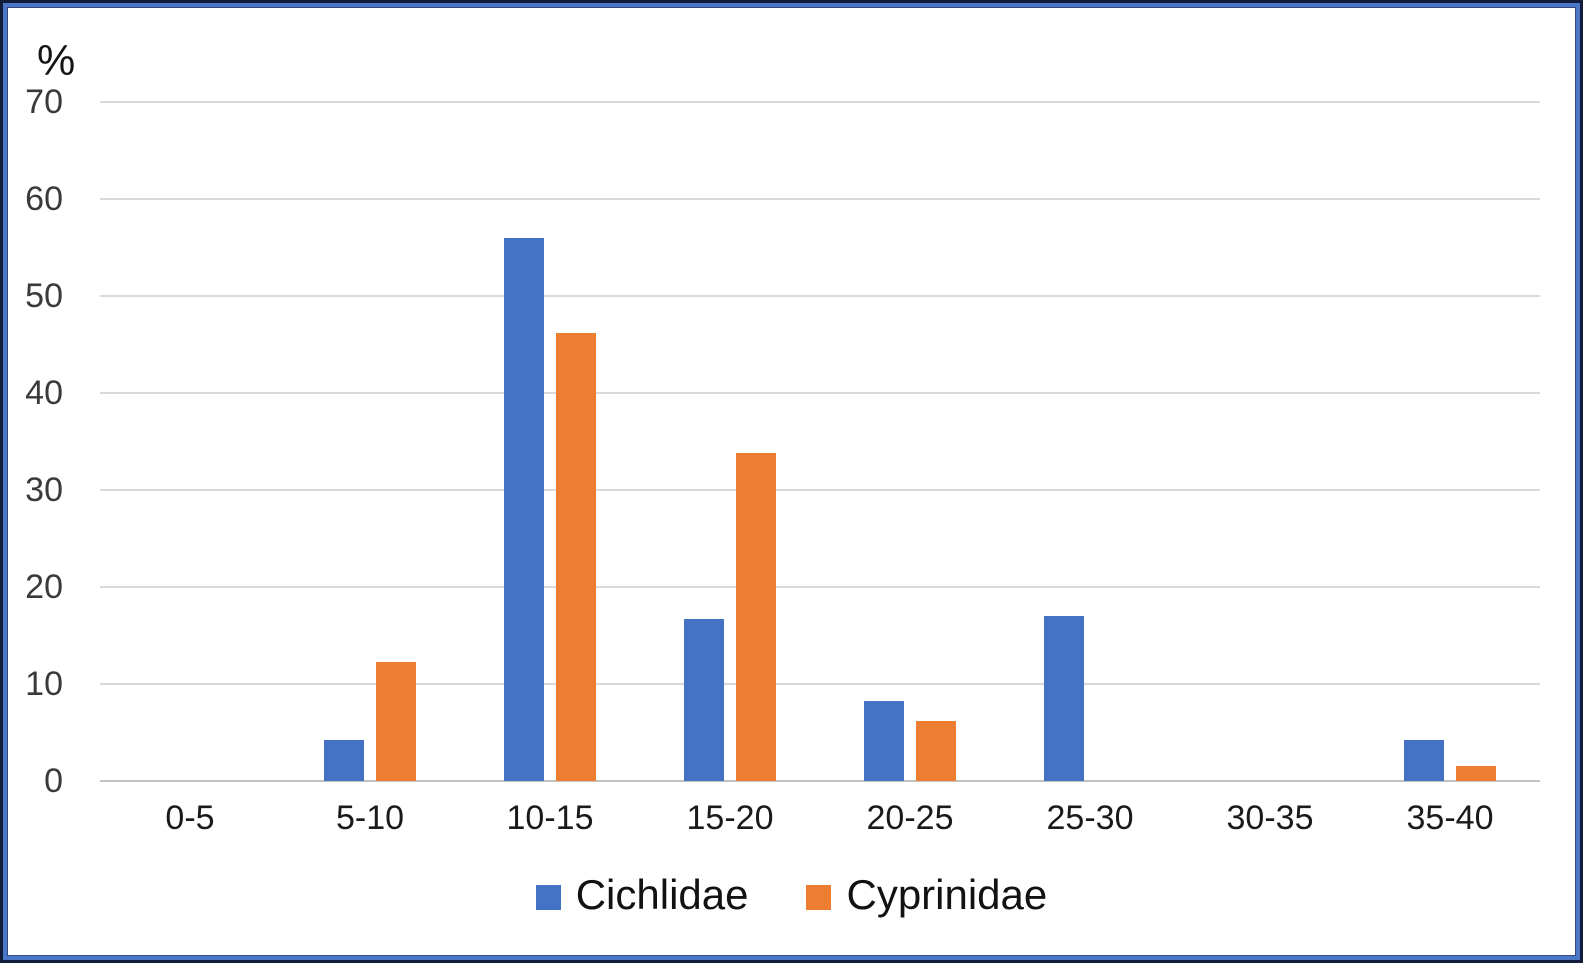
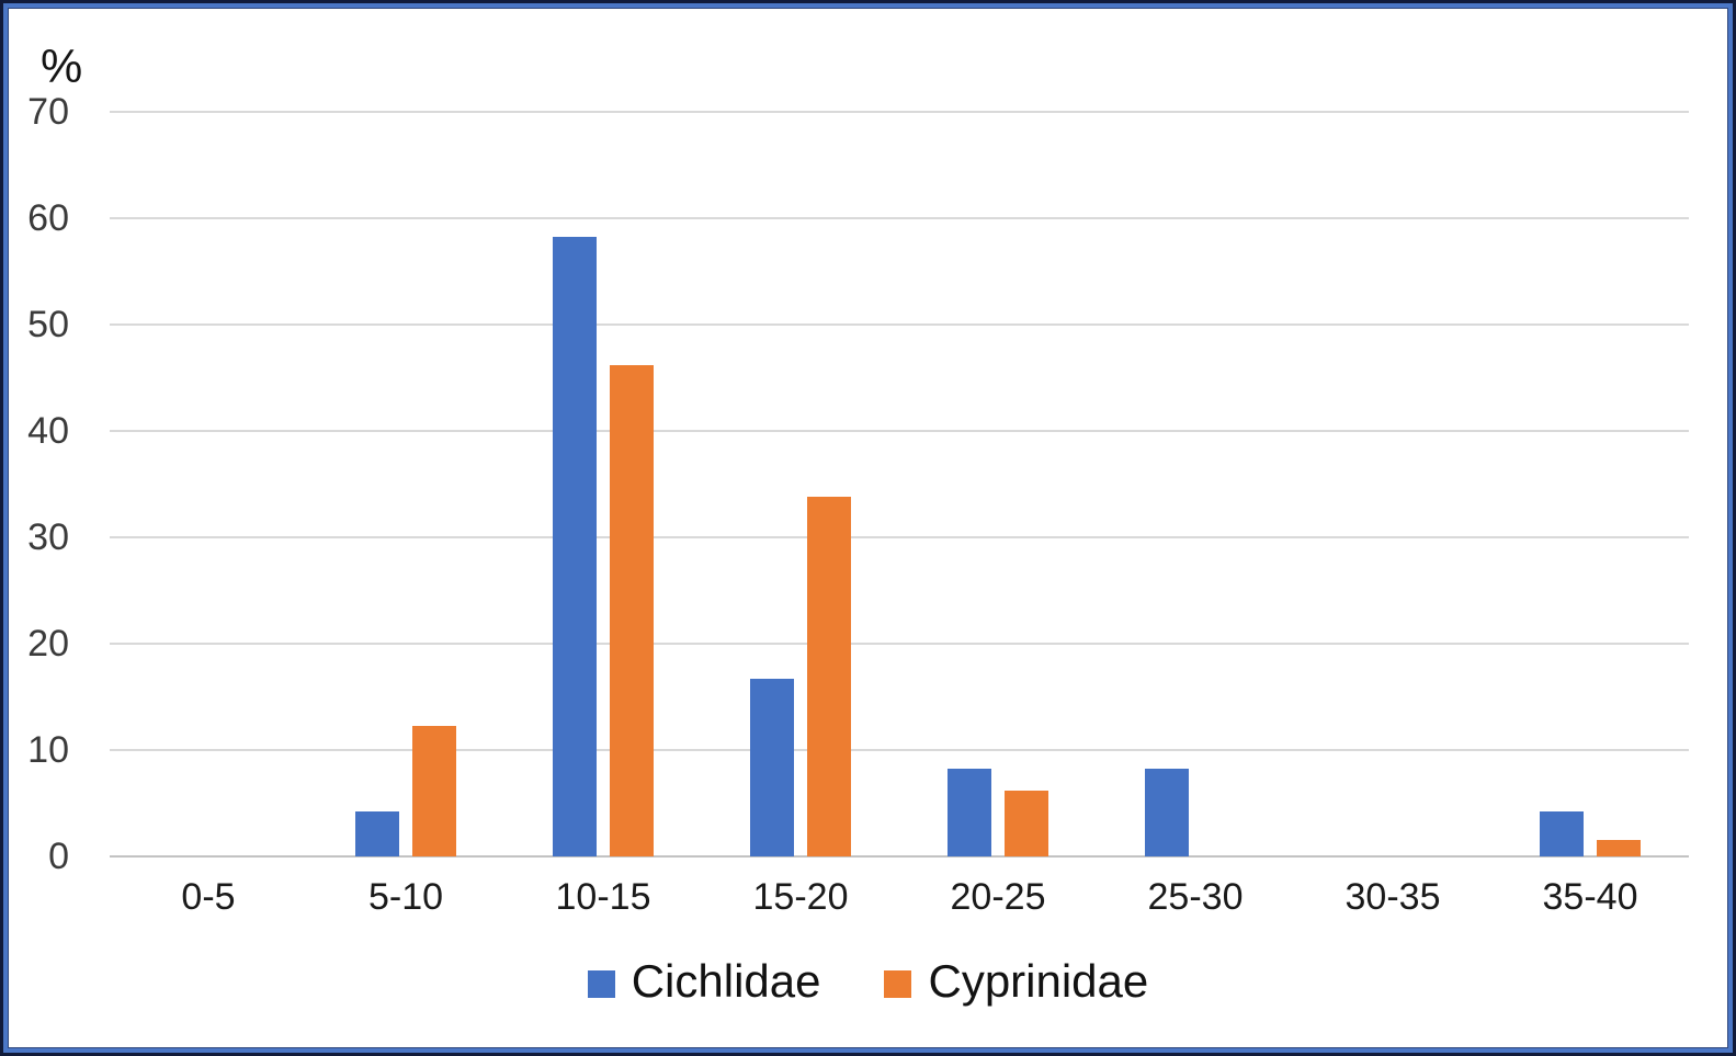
Cichlidae/10-15: 56 -> 58
Cichlidae/25-30: 17 -> 8
